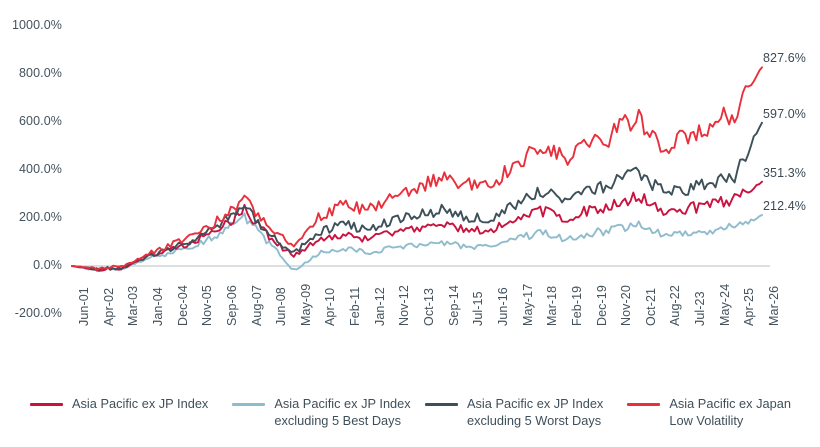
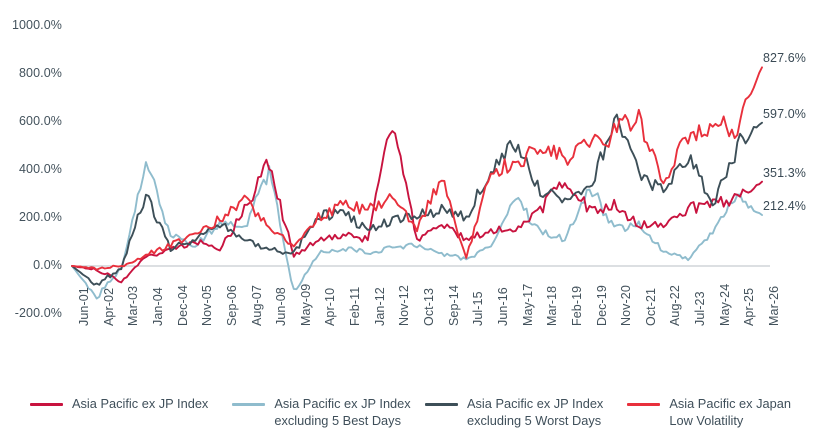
Asia Pacific ex JP Index excluding 5 Best Days/Apr-02: -20% -> -130%
Asia Pacific ex JP Index excluding 5 Worst Days/Apr-02: -10% -> -80%
Asia Pacific ex JP Index/Mar-03: -10% -> -60%
Asia Pacific ex JP Index excluding 5 Best Days/Jan-04: 30% -> 430%
Asia Pacific ex JP Index excluding 5 Worst Days/Jan-04: 40% -> 300%
Asia Pacific ex JP Index excluding 5 Best Days/Dec-04: 60% -> 130%
Asia Pacific ex JP Index/Sep-06: 160% -> 70%
Asia Pacific ex JP Index excluding 5 Best Days/Sep-06: 140% -> 180%
Asia Pacific ex JP Index excluding 5 Best Days/Aug-07: 200% -> 150%
Asia Pacific ex JP Index excluding 5 Worst Days/Aug-07: 250% -> 110%
Asia Pacific ex JP Index/Jun-08: 120% -> 430%
Asia Pacific ex JP Index excluding 5 Best Days/Jun-08: 100% -> 400%
Asia Pacific ex JP Index excluding 5 Worst Days/Jun-08: 130% -> 70%
Asia Pacific ex JP Index excluding 5 Best Days/May-09: -20% -> -110%
Asia Pacific ex JP Index excluding 5 Worst Days/Apr-10: 140% -> 210%
Asia Pacific ex JP Index excluding 5 Worst Days/Feb-11: 180% -> 220%
Asia Pacific ex JP Index/Nov-12: 140% -> 610%
Asia Pacific ex JP Index/Oct-13: 160% -> 110%
Asia Pacific ex Japan Low Volatility/Oct-13: 330% -> 160%
Asia Pacific ex JP Index excluding 5 Best Days/Sep-14: 100% -> 50%
Asia Pacific ex JP Index/Jul-15: 150% -> 110%
Asia Pacific ex JP Index excluding 5 Best Days/Jul-15: 80% -> 30%
Asia Pacific ex Japan Low Volatility/Jul-15: 340% -> 30%
Asia Pacific ex JP Index excluding 5 Worst Days/Jun-16: 200% -> 410%
Asia Pacific ex Japan Low Volatility/Jun-16: 340% -> 400%
Asia Pacific ex JP Index/May-17: 190% -> 150%
Asia Pacific ex JP Index excluding 5 Best Days/May-17: 110% -> 280%
Asia Pacific ex JP Index excluding 5 Worst Days/May-17: 260% -> 520%
Asia Pacific ex JP Index/Feb-19: 200% -> 370%
Asia Pacific ex JP Index excluding 5 Best Days/Dec-19: 140% -> 340%
Asia Pacific ex JP Index excluding 5 Worst Days/Nov-20: 340% -> 610%
Asia Pacific ex JP Index/Oct-21: 290% -> 170%
Asia Pacific ex JP Index/Aug-22: 220% -> 170%
Asia Pacific ex JP Index excluding 5 Best Days/Aug-22: 130% -> 60%
Asia Pacific ex Japan Low Volatility/Aug-22: 500% -> 360%
Asia Pacific ex JP Index excluding 5 Best Days/Jul-23: 140% -> 30%
Asia Pacific ex JP Index excluding 5 Worst Days/Jul-23: 330% -> 470%
Asia Pacific ex JP Index excluding 5 Worst Days/May-24: 350% -> 260%
Asia Pacific ex JP Index excluding 5 Best Days/Apr-25: 170% -> 290%
Asia Pacific ex JP Index excluding 5 Worst Days/Apr-25: 390% -> 500%
Asia Pacific ex Japan Low Volatility/Apr-25: 650% -> 570%
